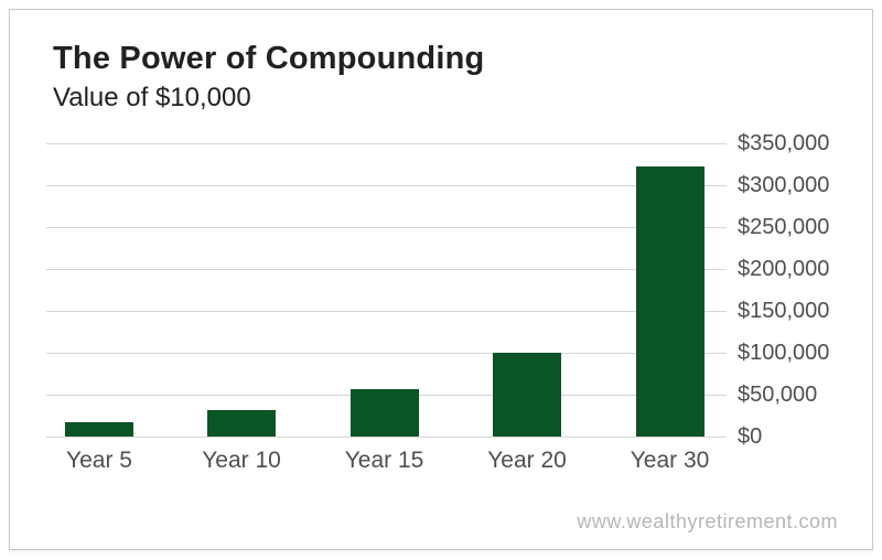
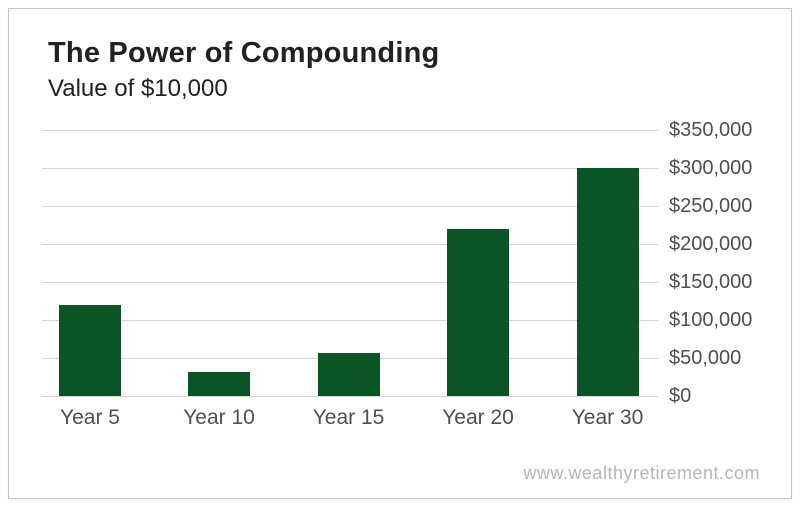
Year 5: $20000 -> $120000
Year 20: $100000 -> $220000
Year 30: $320000 -> $300000
